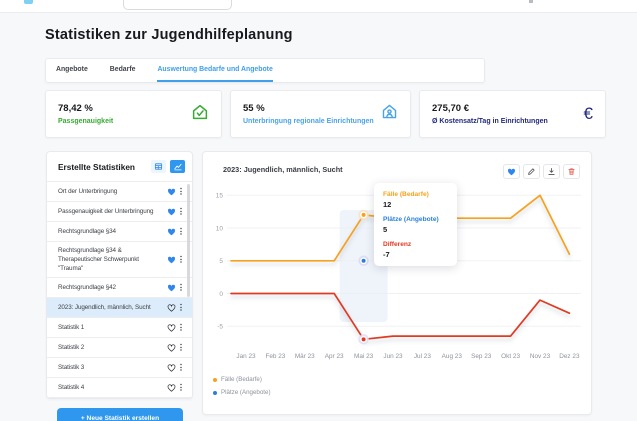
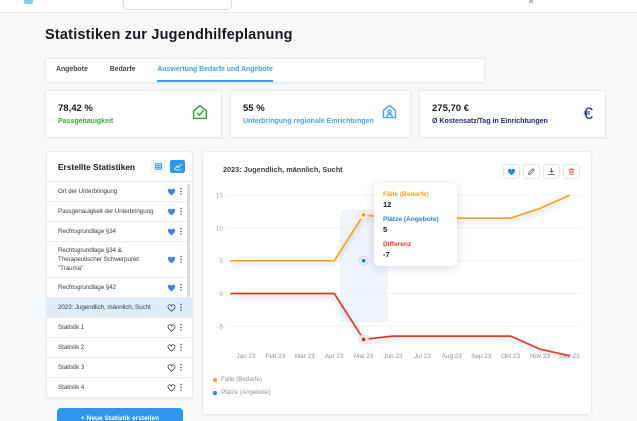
Fälle (Bedarfe)/Nov 23: 15 -> 13
Differenz/Nov 23: -1 -> -8
Fälle (Bedarfe)/Dez 23: 6 -> 15
Differenz/Dez 23: -3 -> -10
